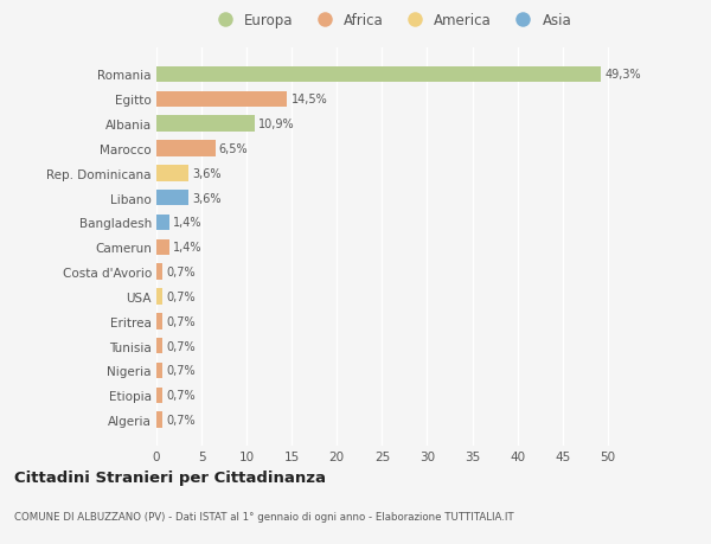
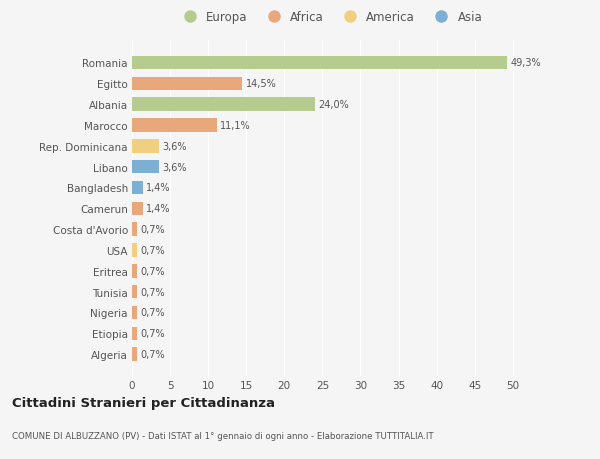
Albania: 10,9% -> 24,0%
Marocco: 6,5% -> 11,1%
